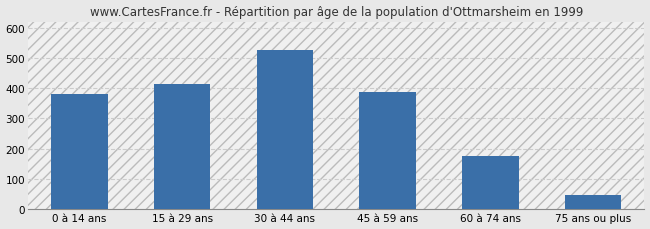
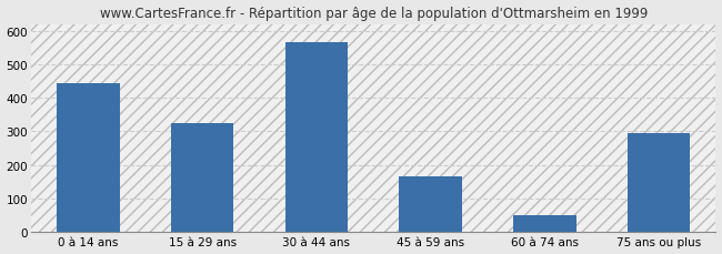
0 à 14 ans: 380 -> 445
15 à 29 ans: 412 -> 325
30 à 44 ans: 527 -> 565
45 à 59 ans: 388 -> 165
60 à 74 ans: 177 -> 50
75 ans ou plus: 48 -> 295
